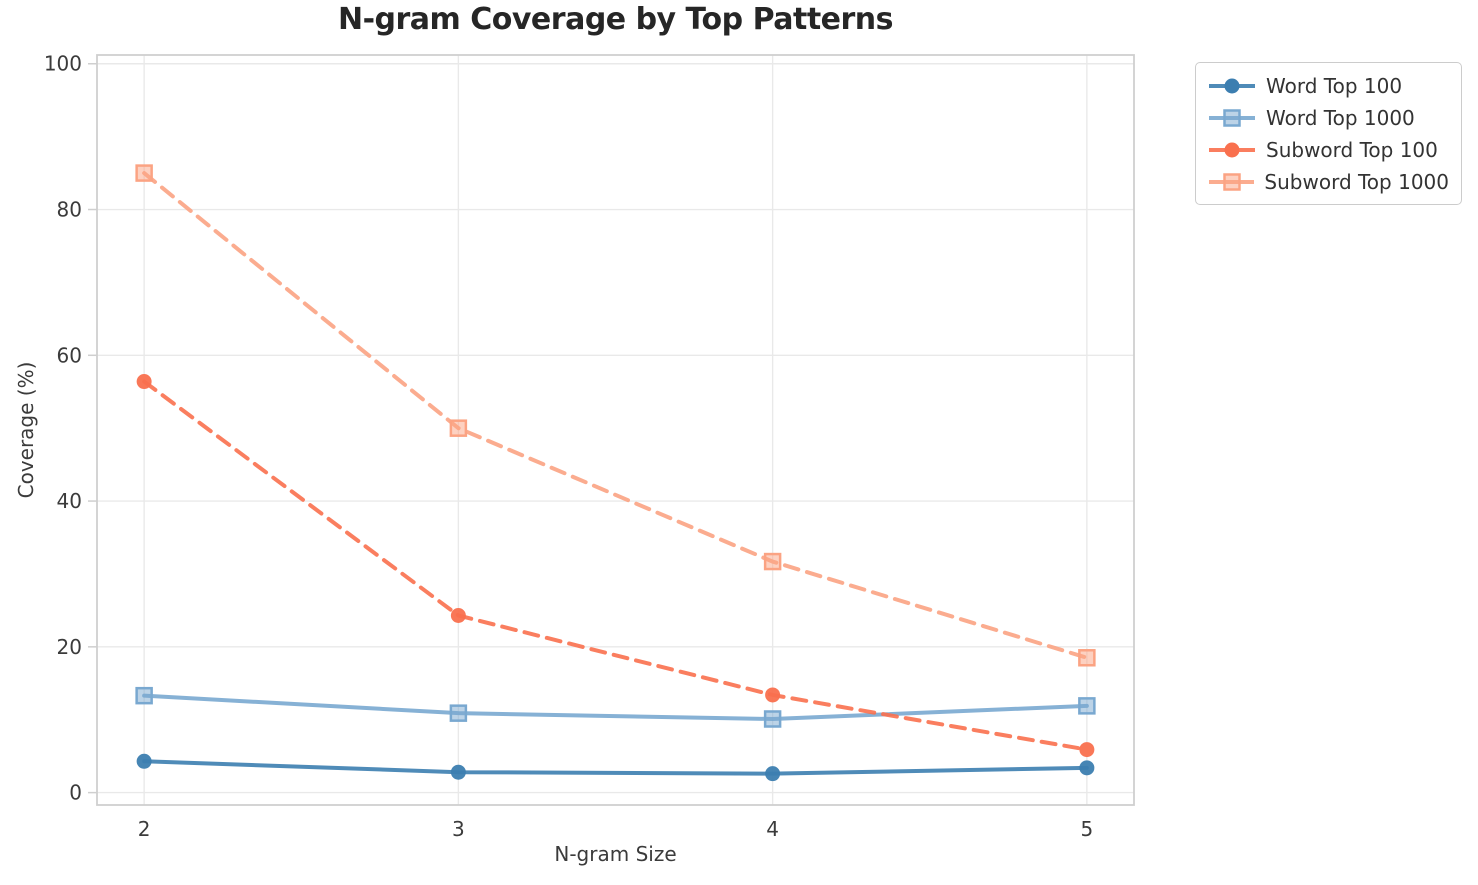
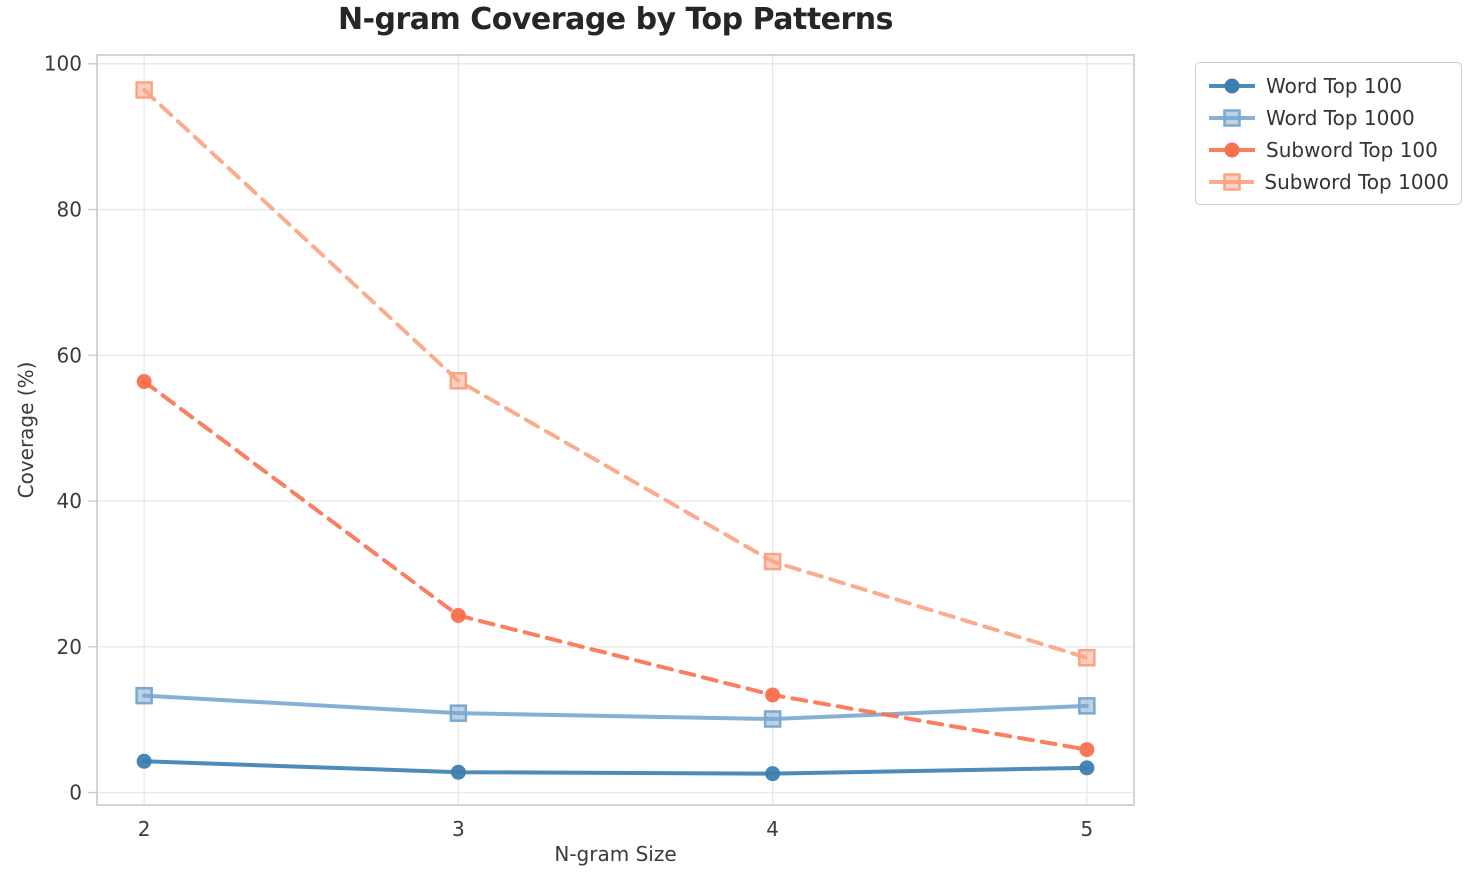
Subword Top 1000/2: 85 -> 96
Subword Top 1000/3: 50 -> 56
